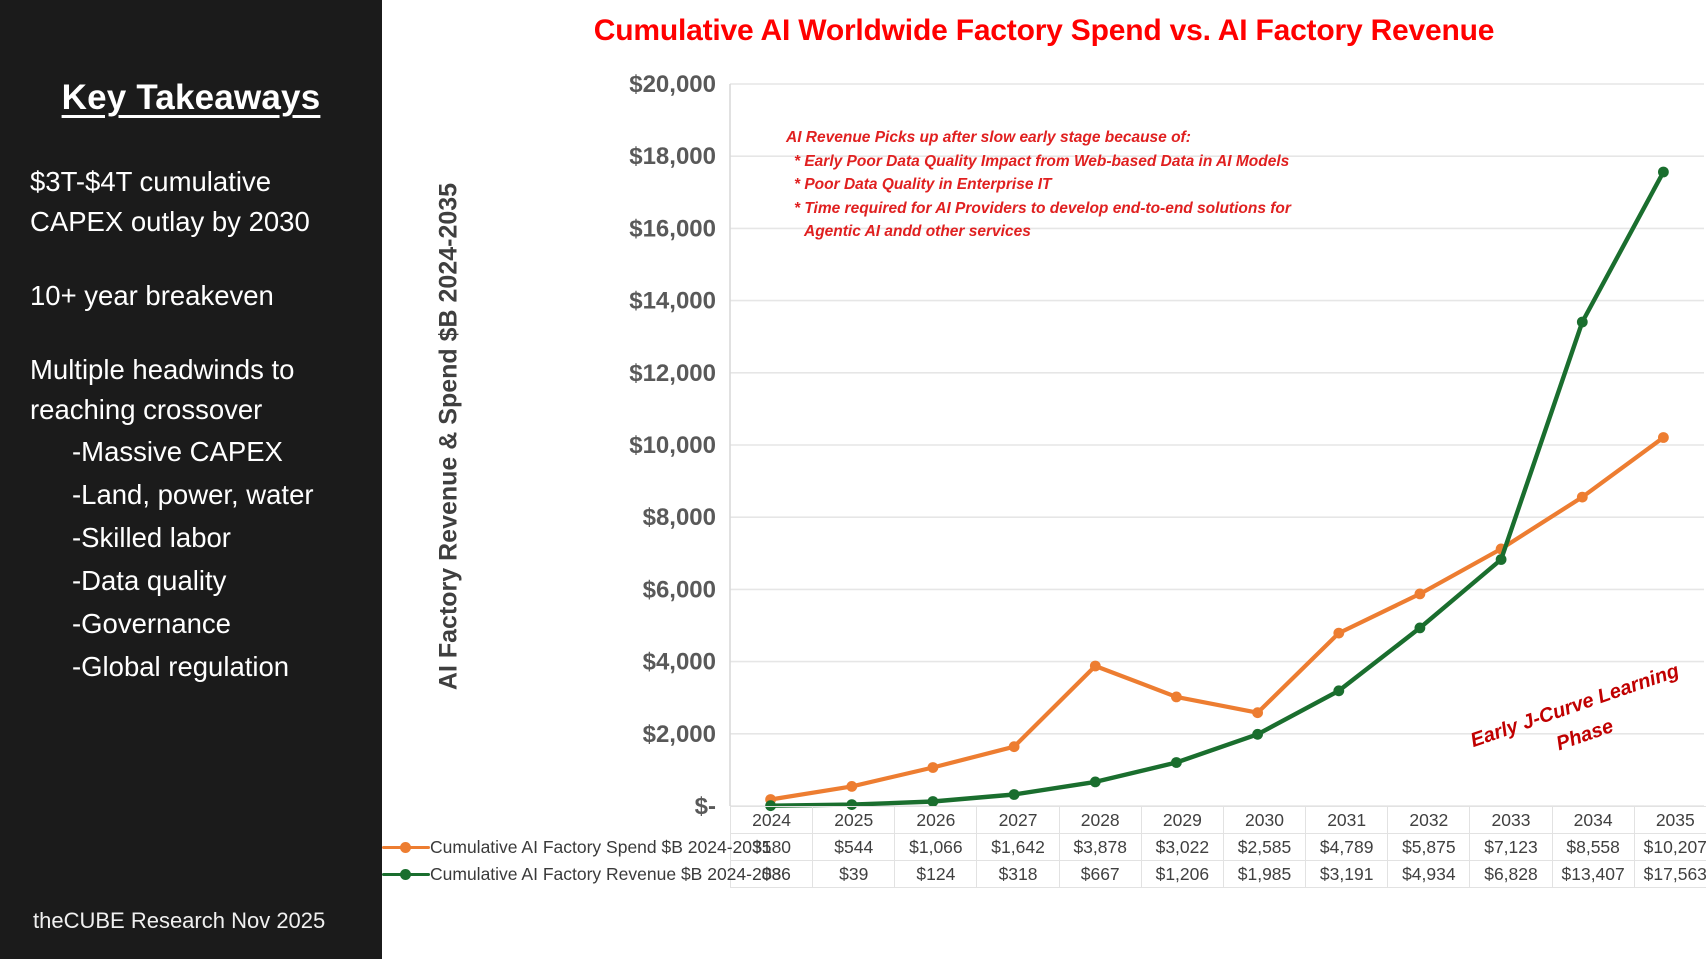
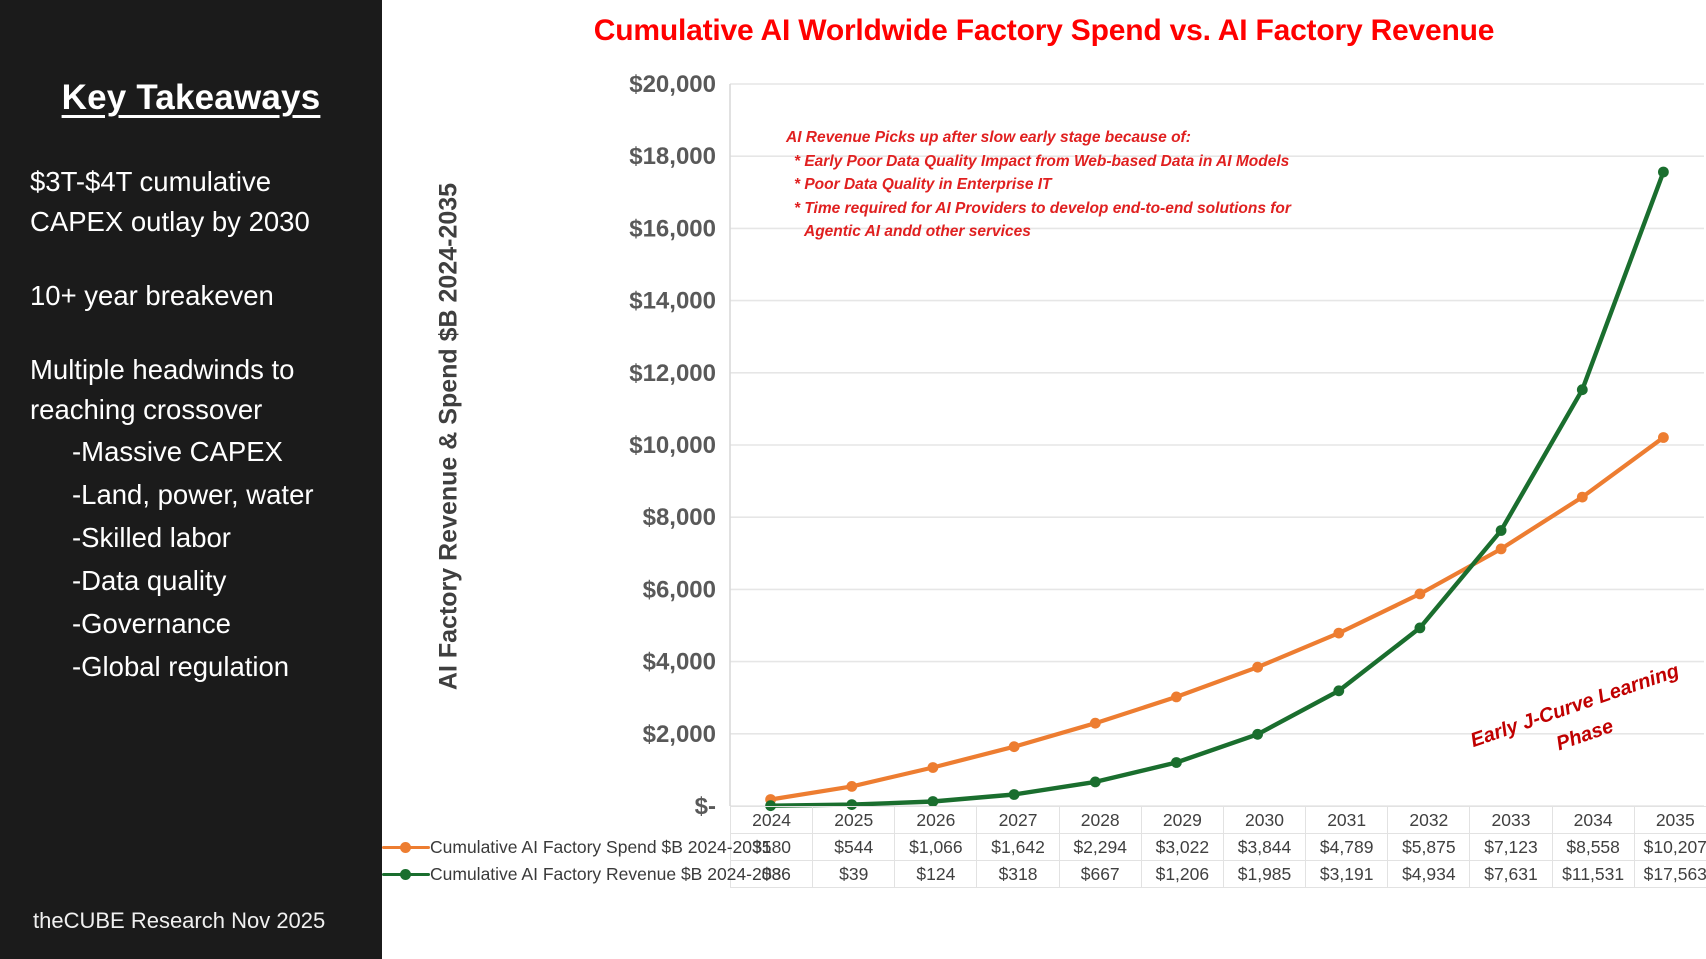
Cumulative AI Factory Spend $B 2024-2035/2028: $3,878 -> $2,294
Cumulative AI Factory Spend $B 2024-2035/2030: $2,585 -> $3,844
Cumulative AI Factory Revenue $B 2024-2036/2033: $6,828 -> $7,631
Cumulative AI Factory Revenue $B 2024-2036/2034: $13,407 -> $11,531
